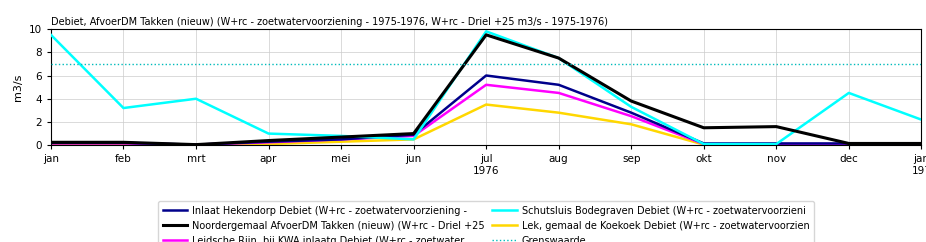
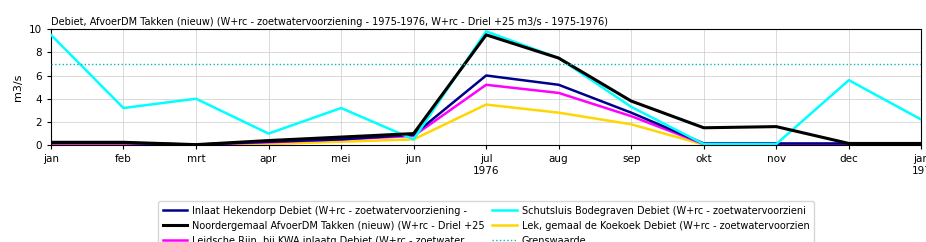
Schutsluis Bodegraven Debiet (W+rc - zoetwatervoorzieni/mei: 0.8 -> 3.2
Schutsluis Bodegraven Debiet (W+rc - zoetwatervoorzieni/dec: 4.5 -> 5.6
